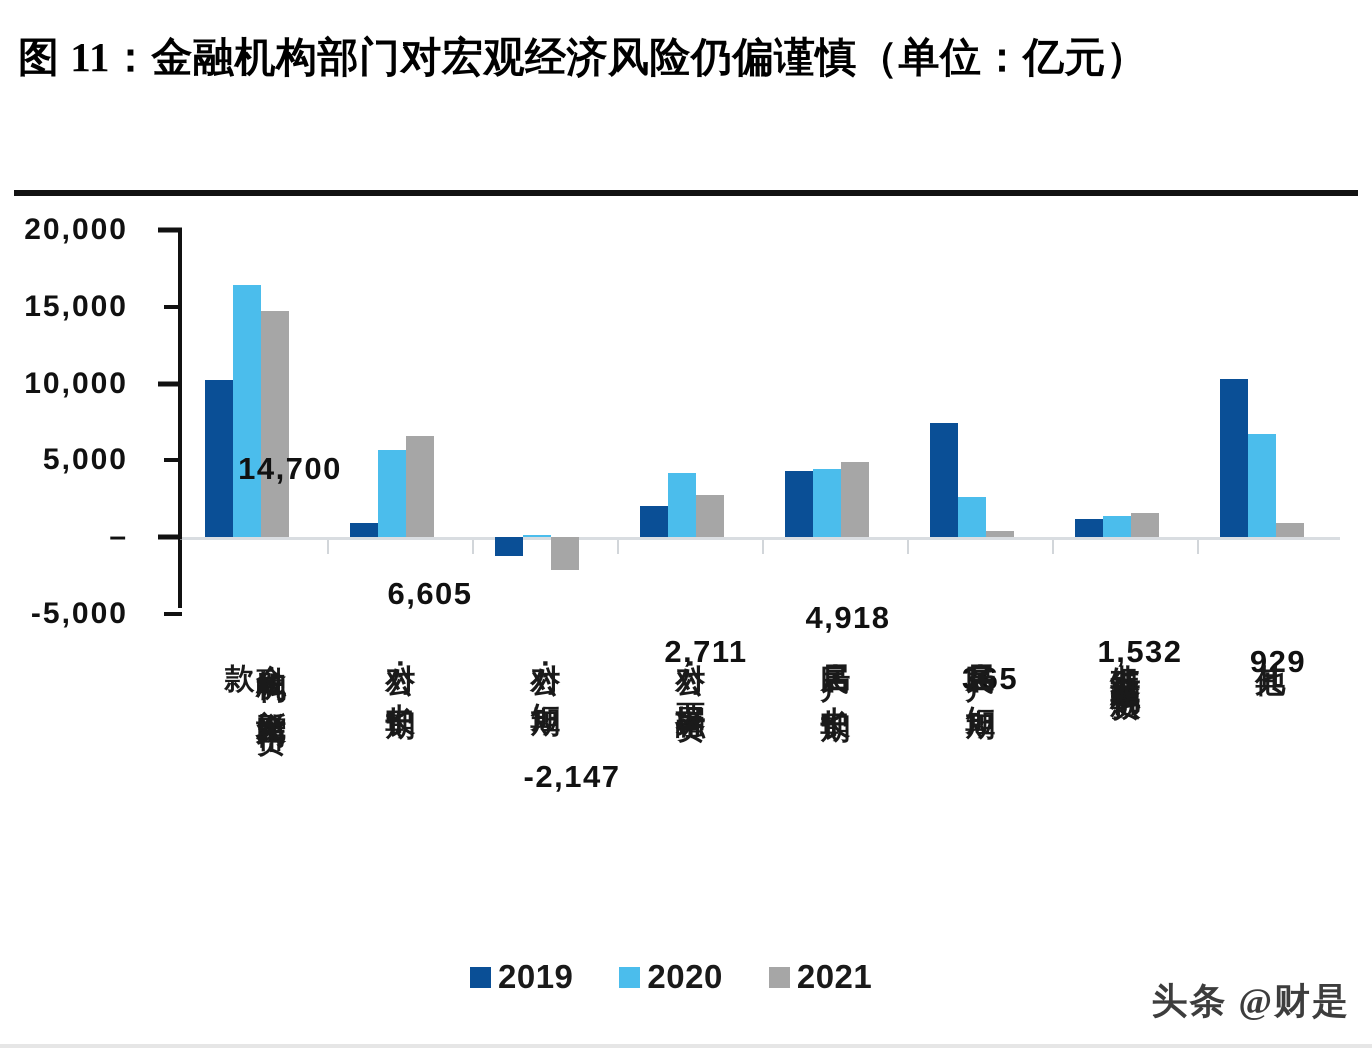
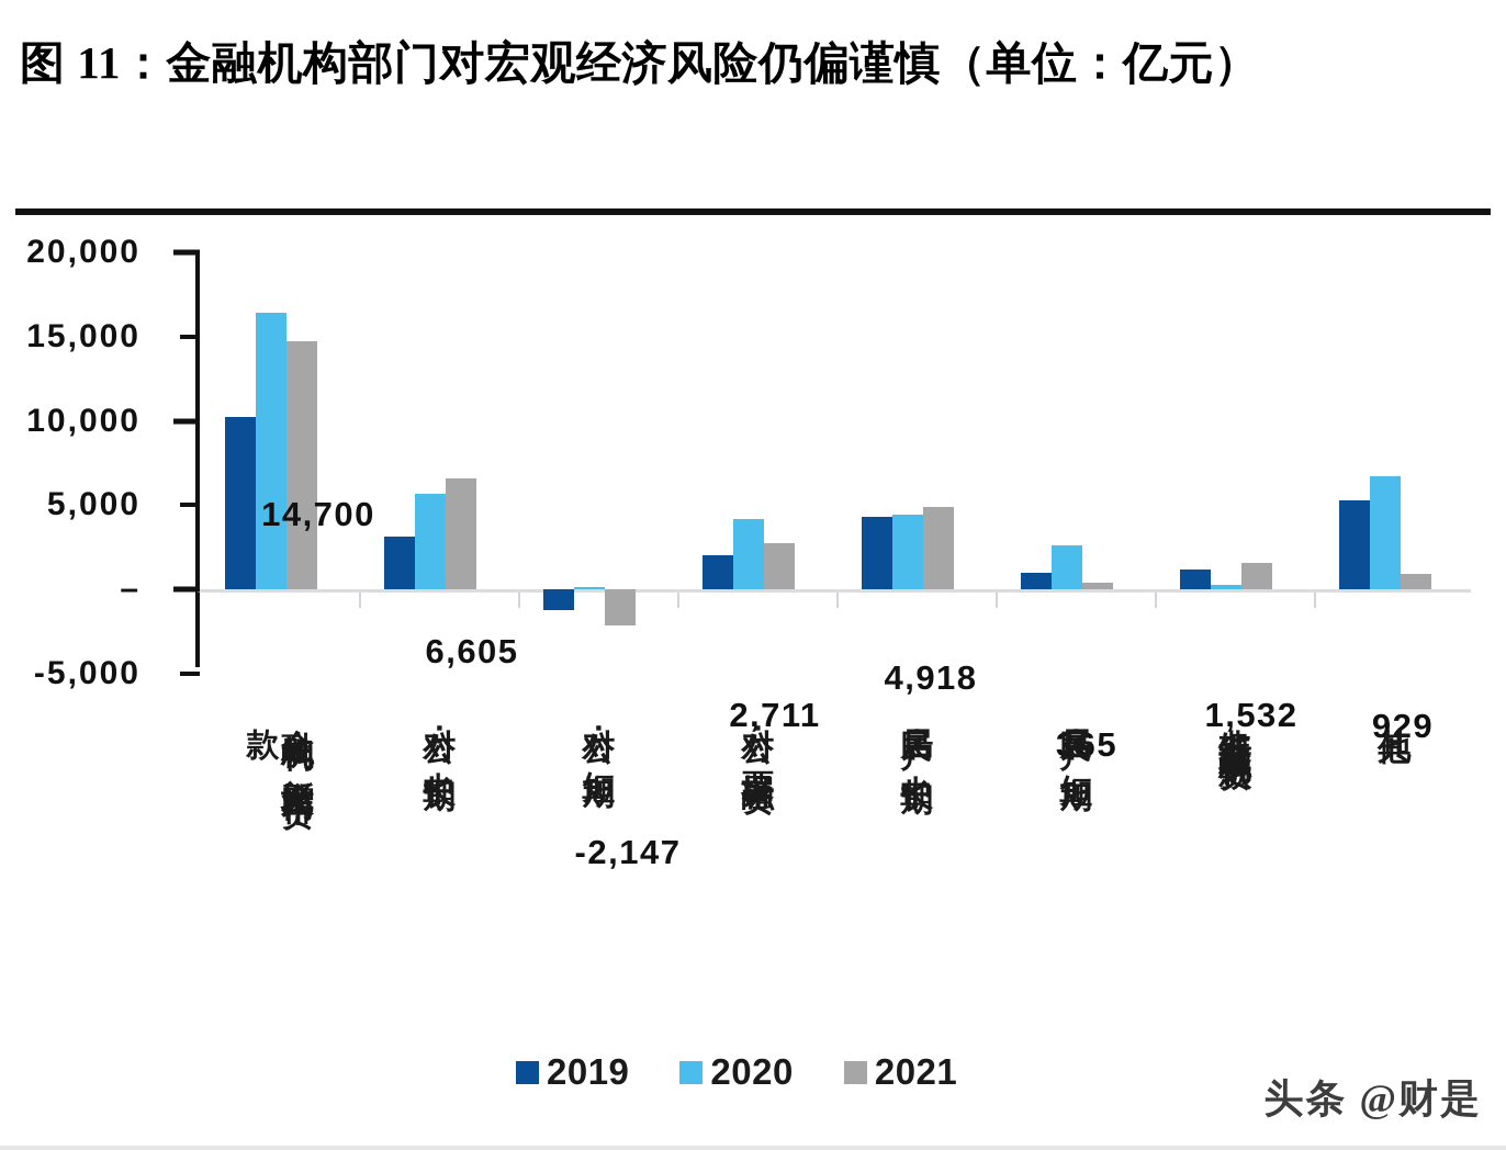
2019/对公：中长期: 900 -> 3100
2019/居民户：短期: 7400 -> 1000
2020/非银行业金融机构贷款: 1400 -> 200
2019/其他: 10300 -> 5200
